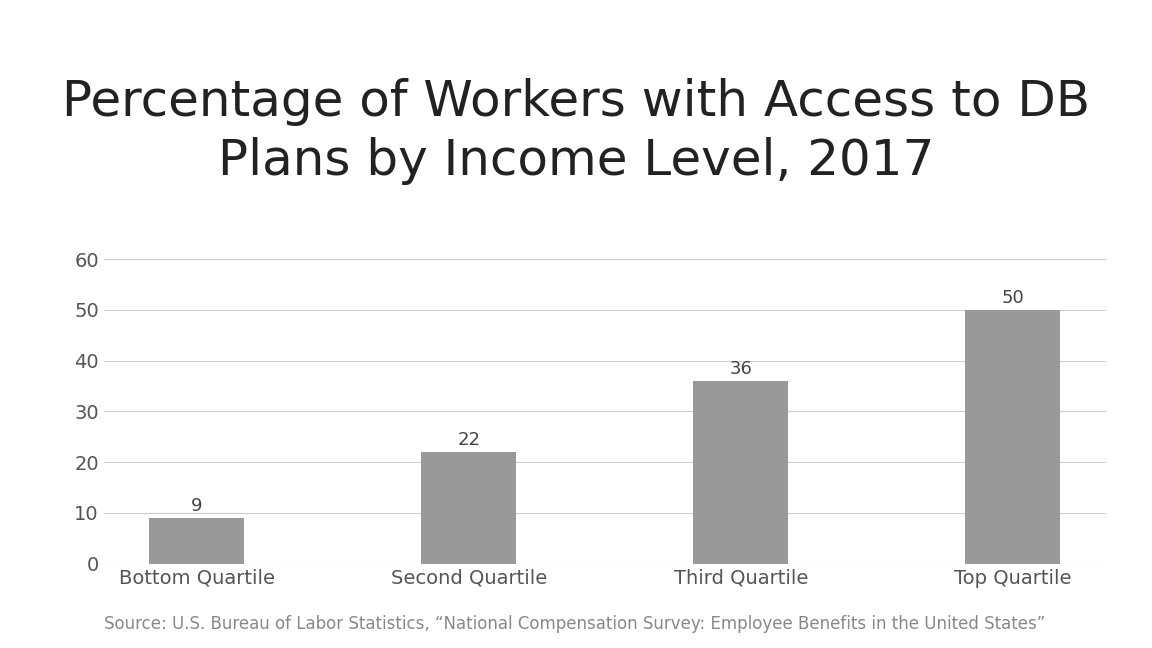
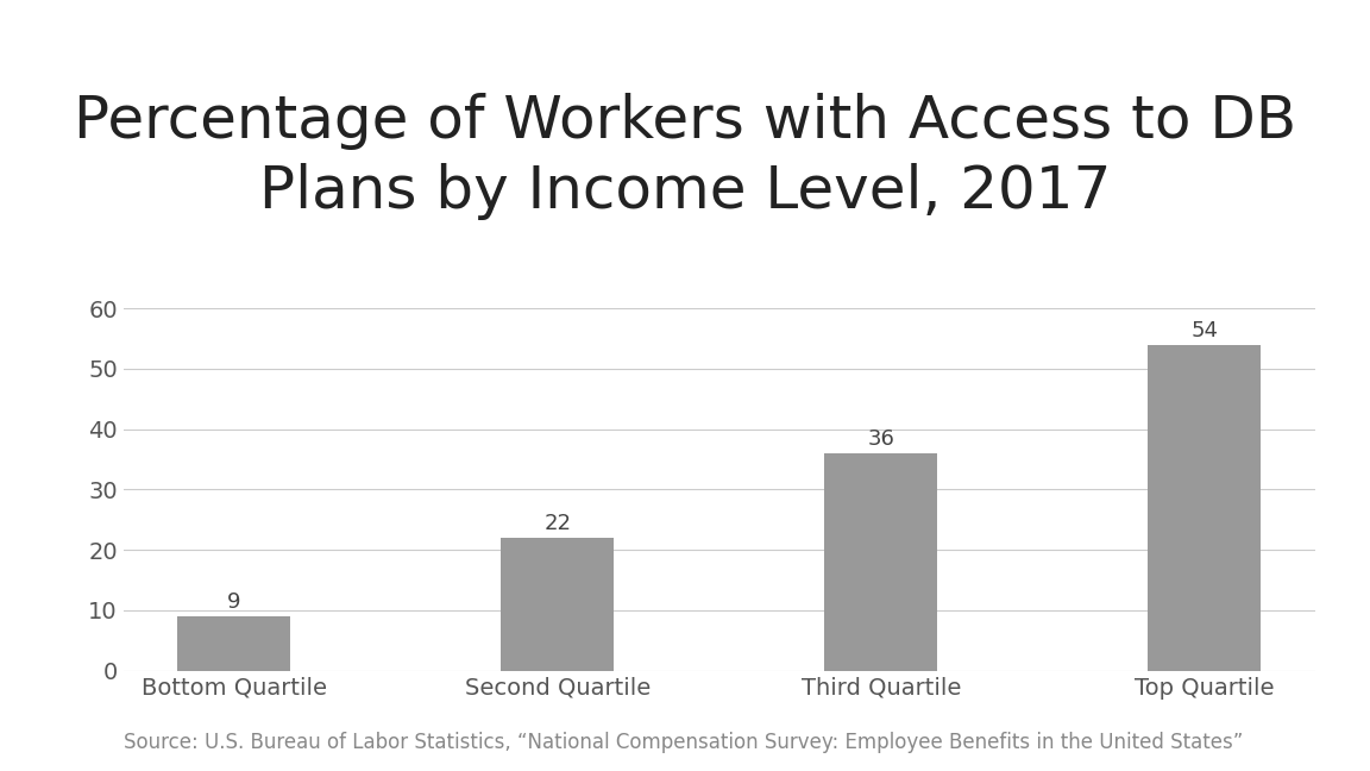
Top Quartile: 50 -> 54
